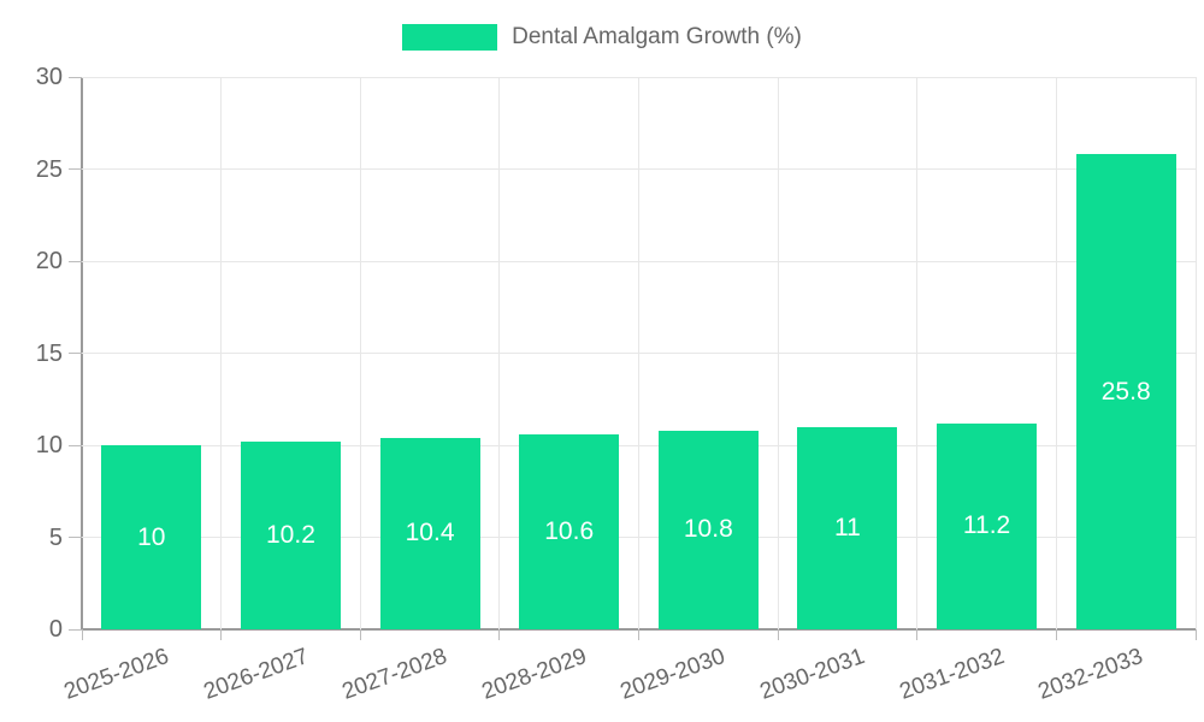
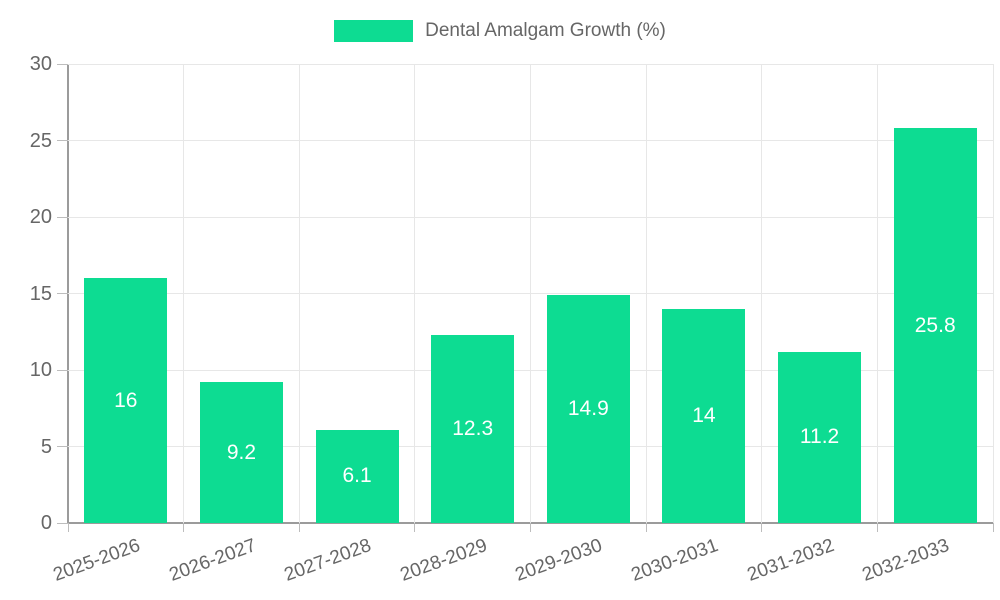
2025-2026: 10 -> 16
2026-2027: 10.2 -> 9.2
2027-2028: 10.4 -> 6.1
2028-2029: 10.6 -> 12.3
2029-2030: 10.8 -> 14.9
2030-2031: 11 -> 14
